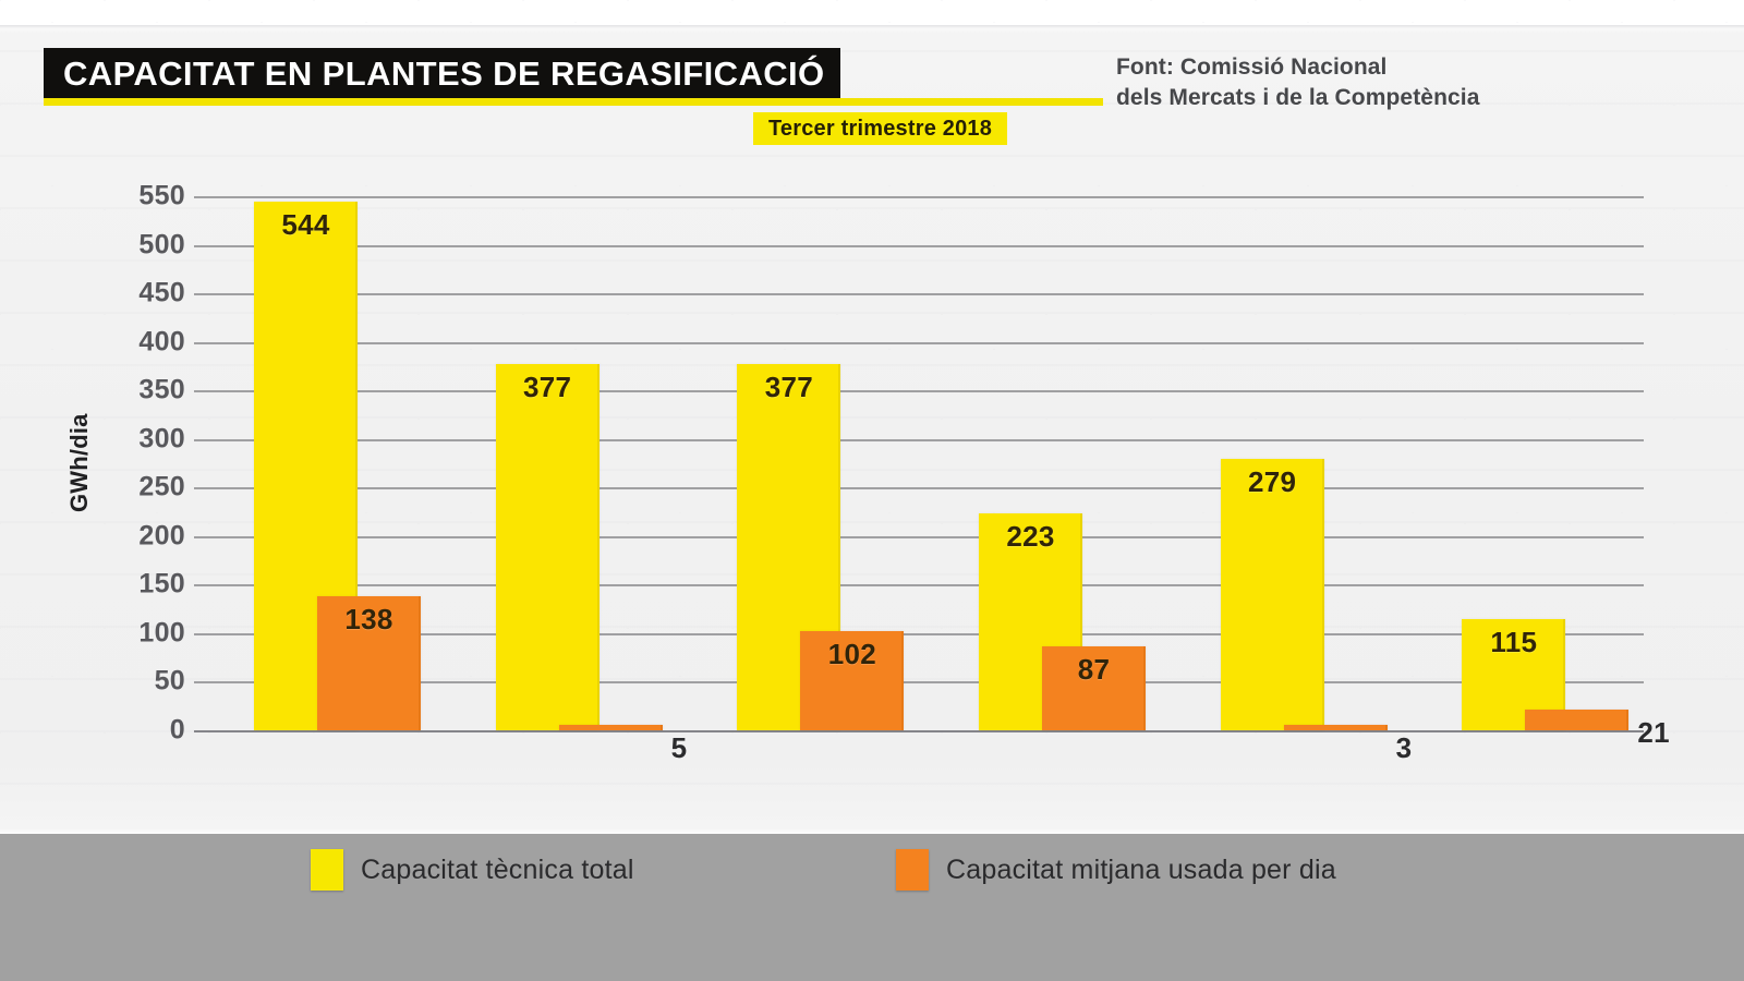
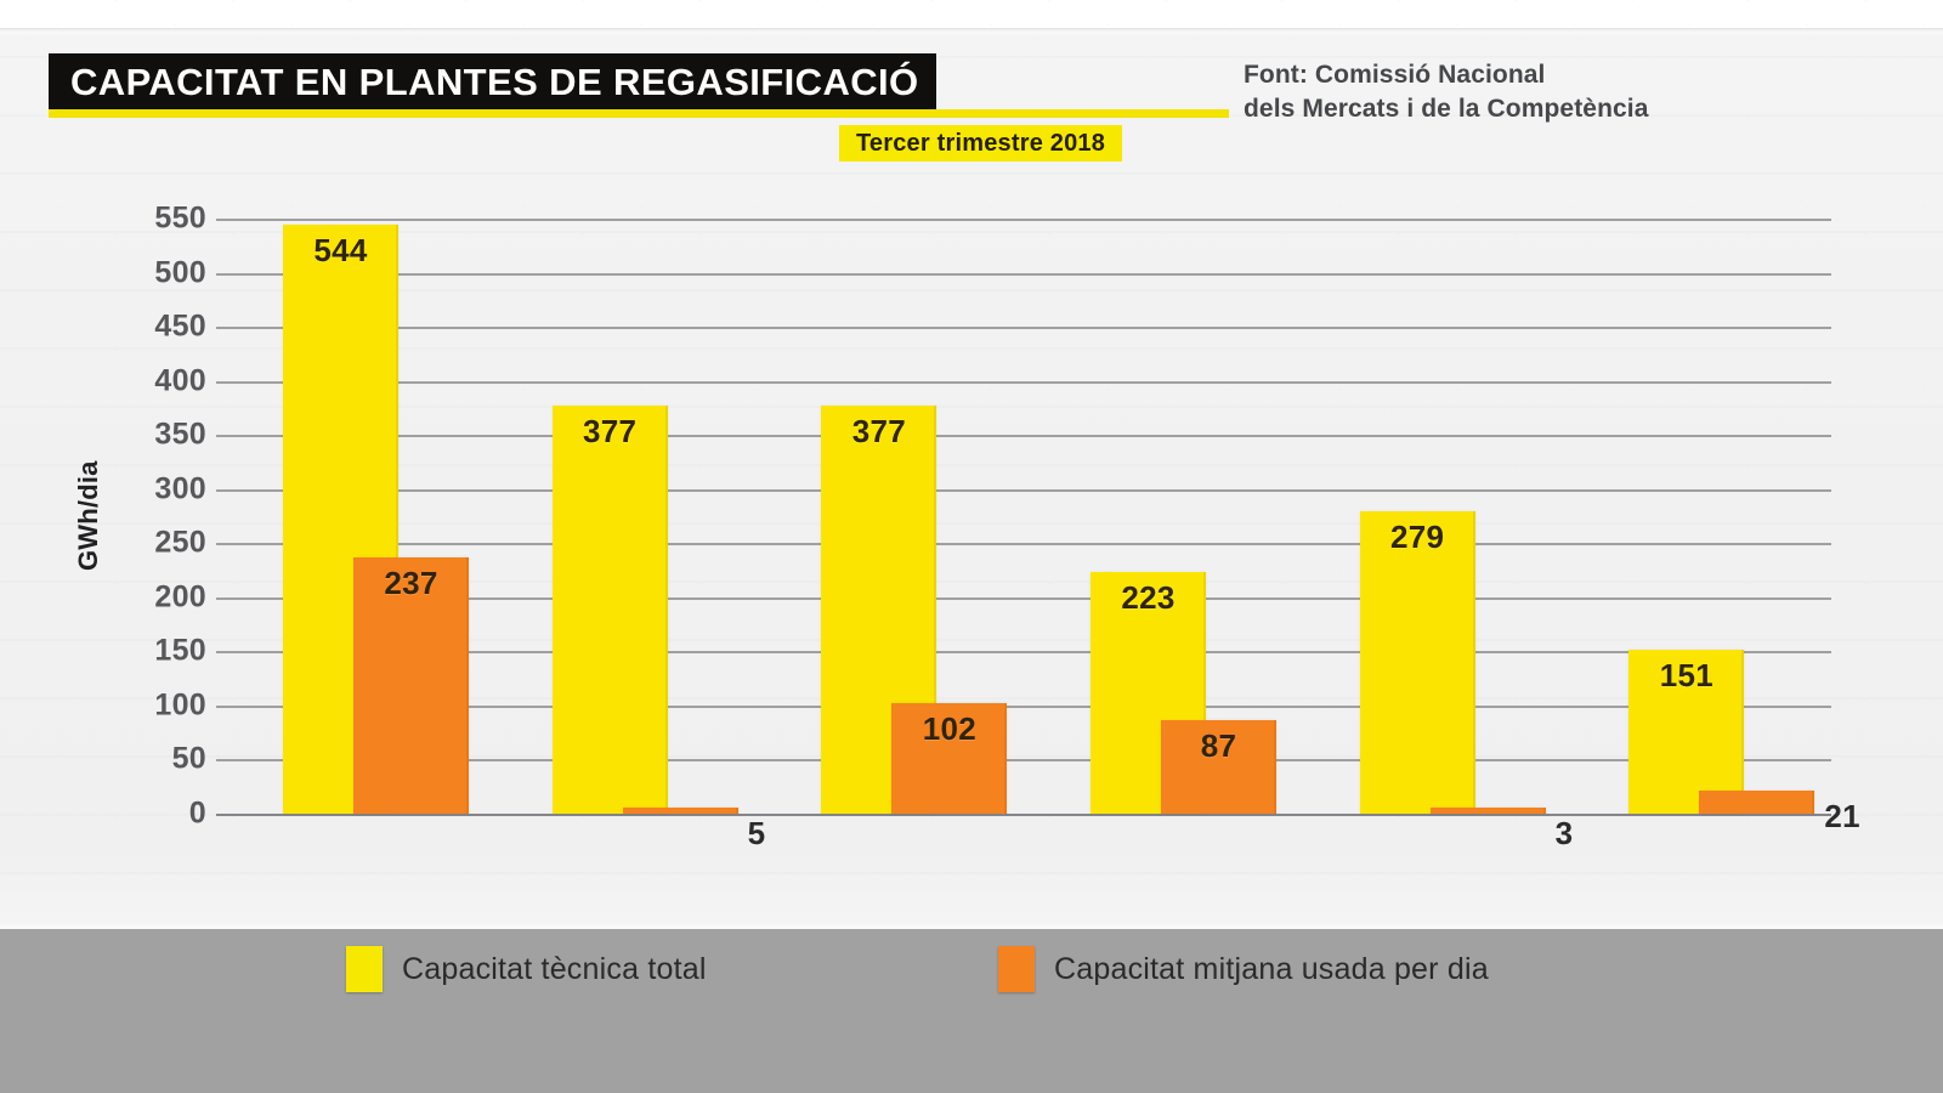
Capacitat mitjana usada per dia/BARCELONA: 138 -> 237
Capacitat tècnica total/MUGARDOS: 115 -> 151
